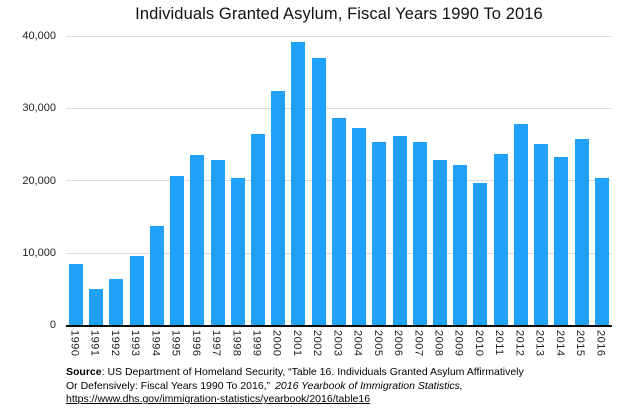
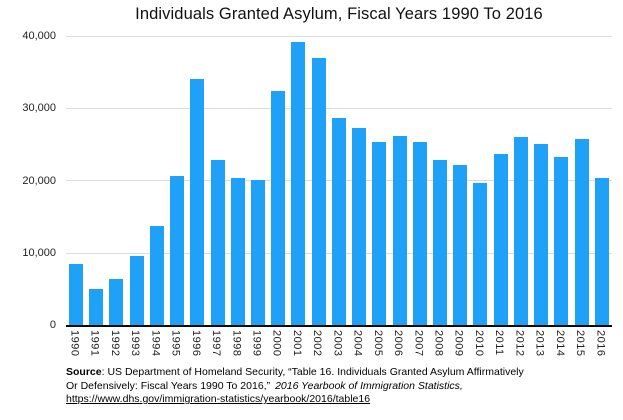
1996: 24000 -> 34000
1999: 26000 -> 20000
2012: 28000 -> 26000
